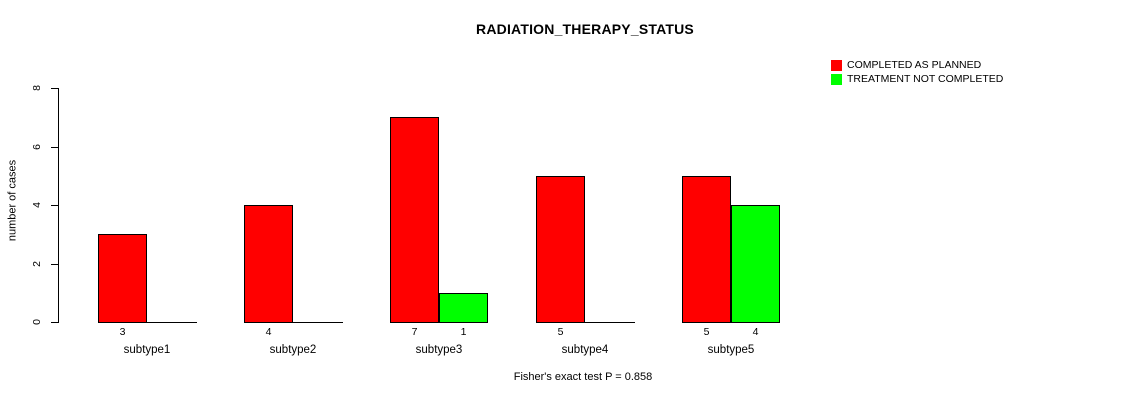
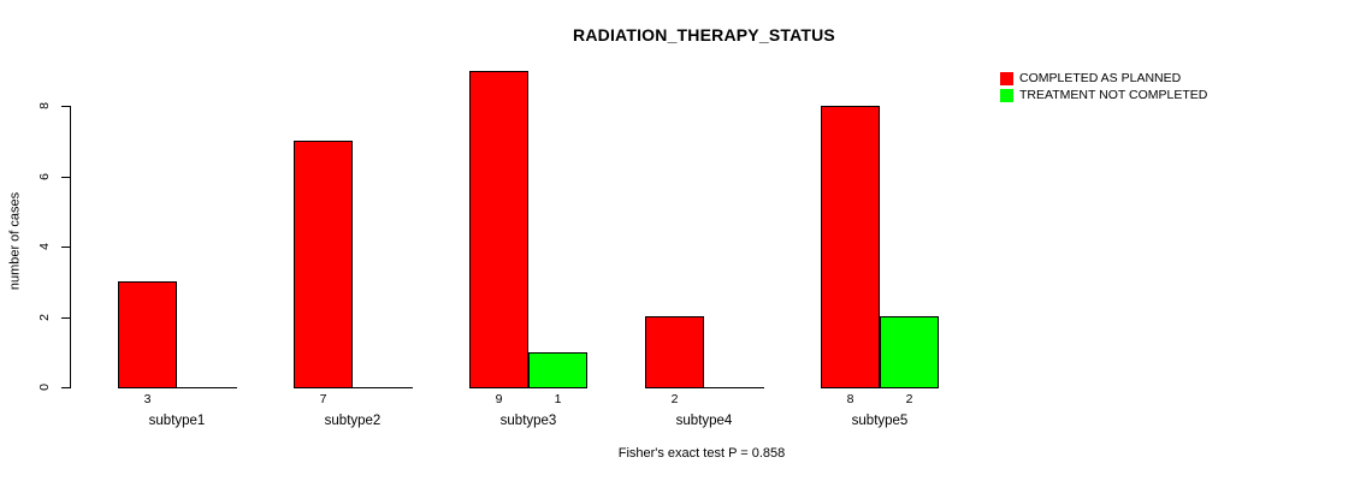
COMPLETED AS PLANNED/subtype2: 4 -> 7
COMPLETED AS PLANNED/subtype3: 7 -> 9
COMPLETED AS PLANNED/subtype4: 5 -> 2
COMPLETED AS PLANNED/subtype5: 5 -> 8
TREATMENT NOT COMPLETED/subtype5: 4 -> 2
